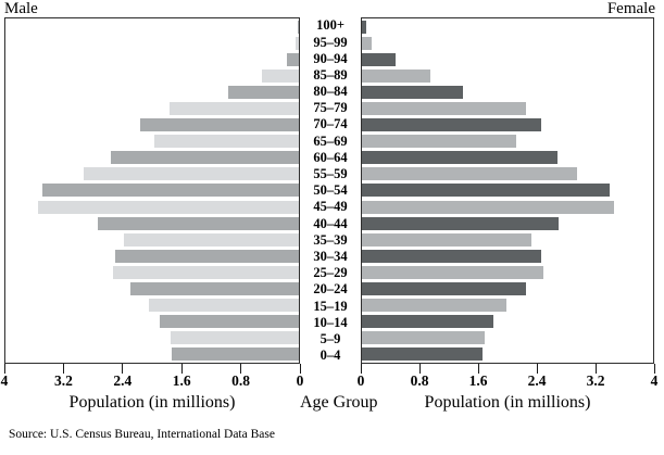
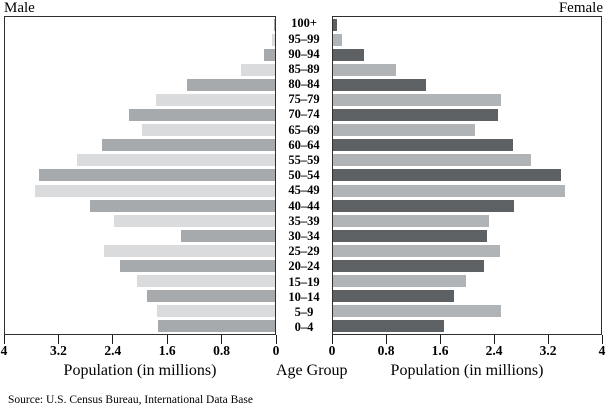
Male/80–84: 1.0 -> 1.3
Female/75–79: 2.2 -> 2.5
Male/30–34: 2.5 -> 1.4
Female/30–34: 2.5 -> 2.3
Female/5–9: 1.7 -> 2.5
